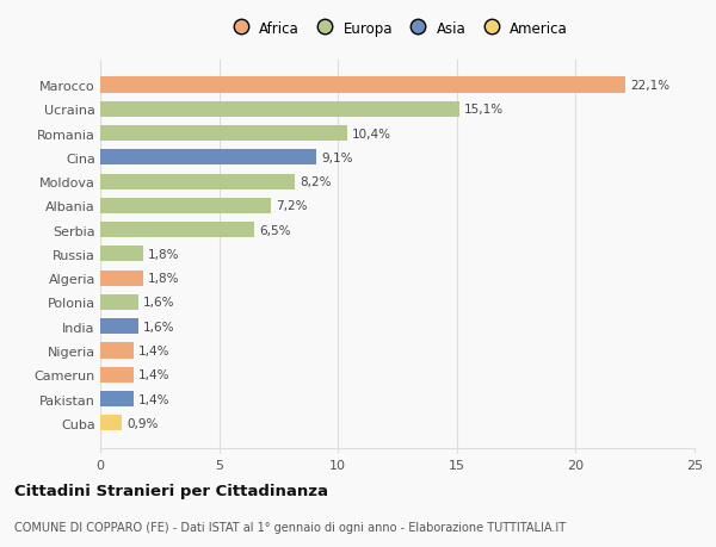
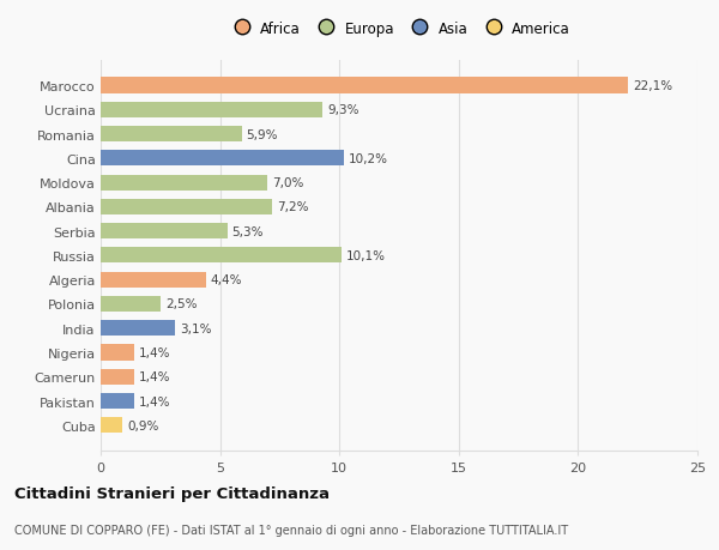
Ucraina: 15,1% -> 9,3%
Romania: 10,4% -> 5,9%
Cina: 9,1% -> 10,2%
Moldova: 8,2% -> 7,0%
Serbia: 6,5% -> 5,3%
Russia: 1,8% -> 10,1%
Algeria: 1,8% -> 4,4%
Polonia: 1,6% -> 2,5%
India: 1,6% -> 3,1%
